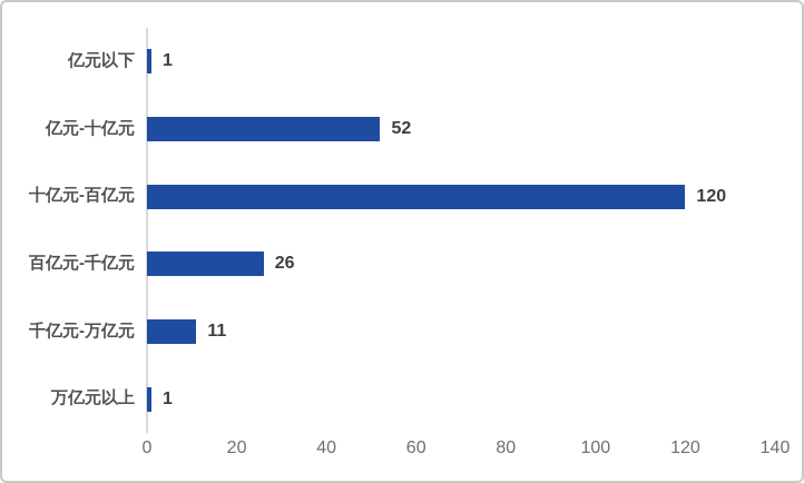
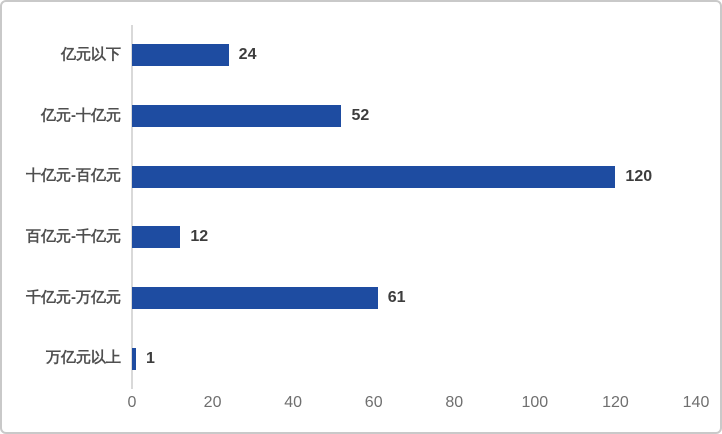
亿元以下: 1 -> 24
百亿元-千亿元: 26 -> 12
千亿元-万亿元: 11 -> 61
